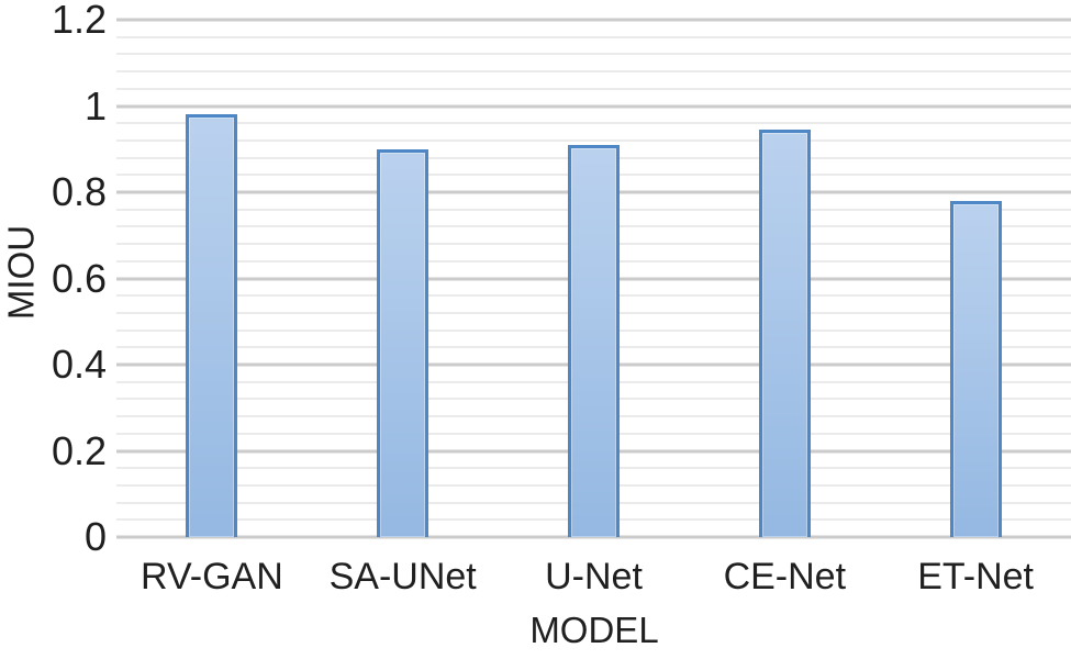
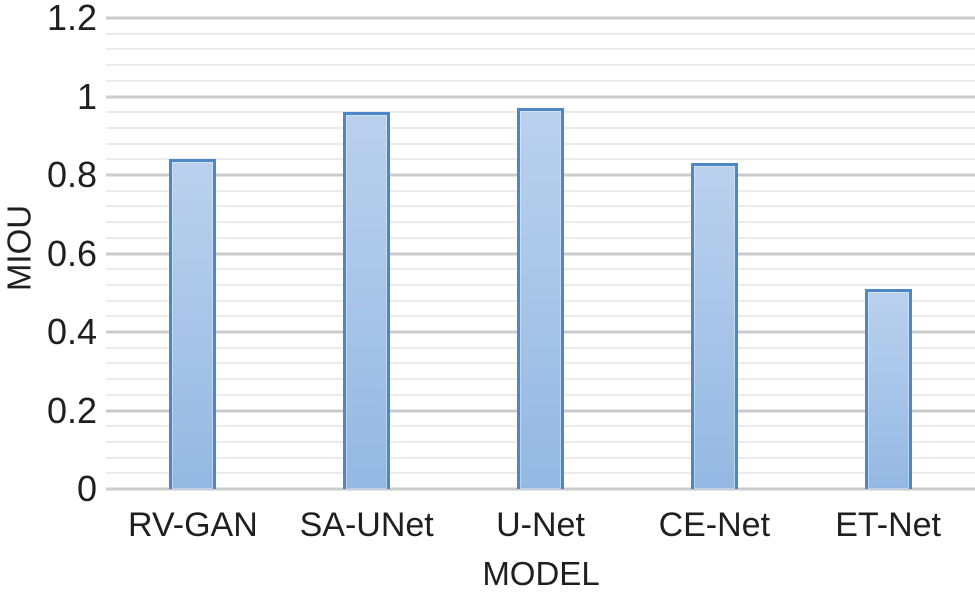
RV-GAN: 0.98 -> 0.84
SA-UNet: 0.90 -> 0.96
U-Net: 0.91 -> 0.97
CE-Net: 0.94 -> 0.83
ET-Net: 0.78 -> 0.51
